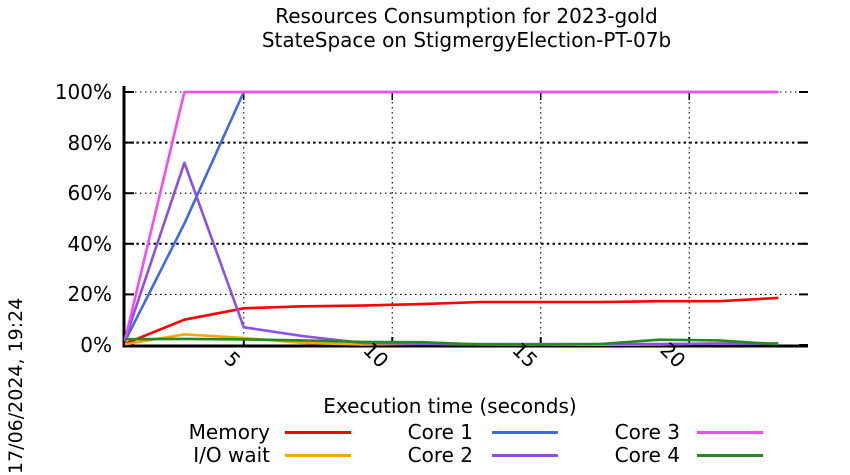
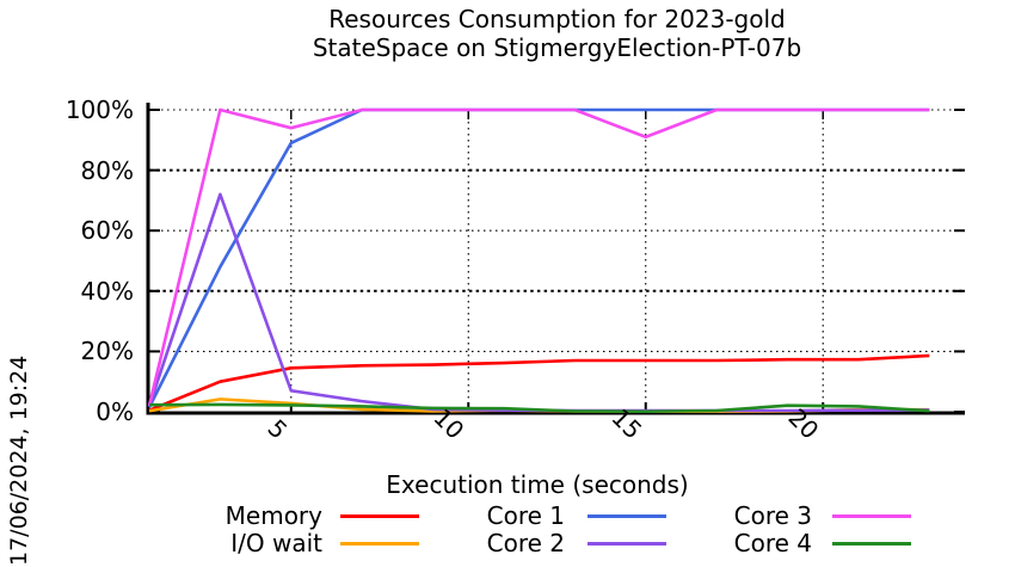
Core 1/5: 100% -> 89%
Core 3/5: 100% -> 94%
Core 3/15: 100% -> 91%
